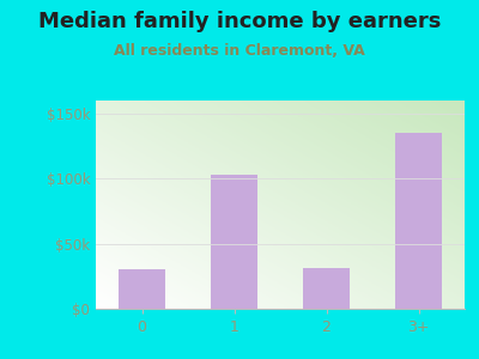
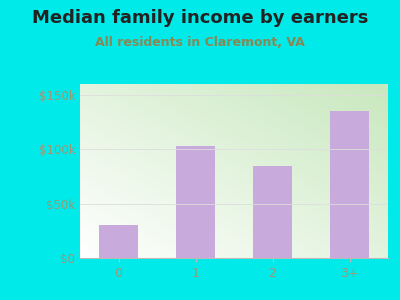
2: $31k -> $85k
